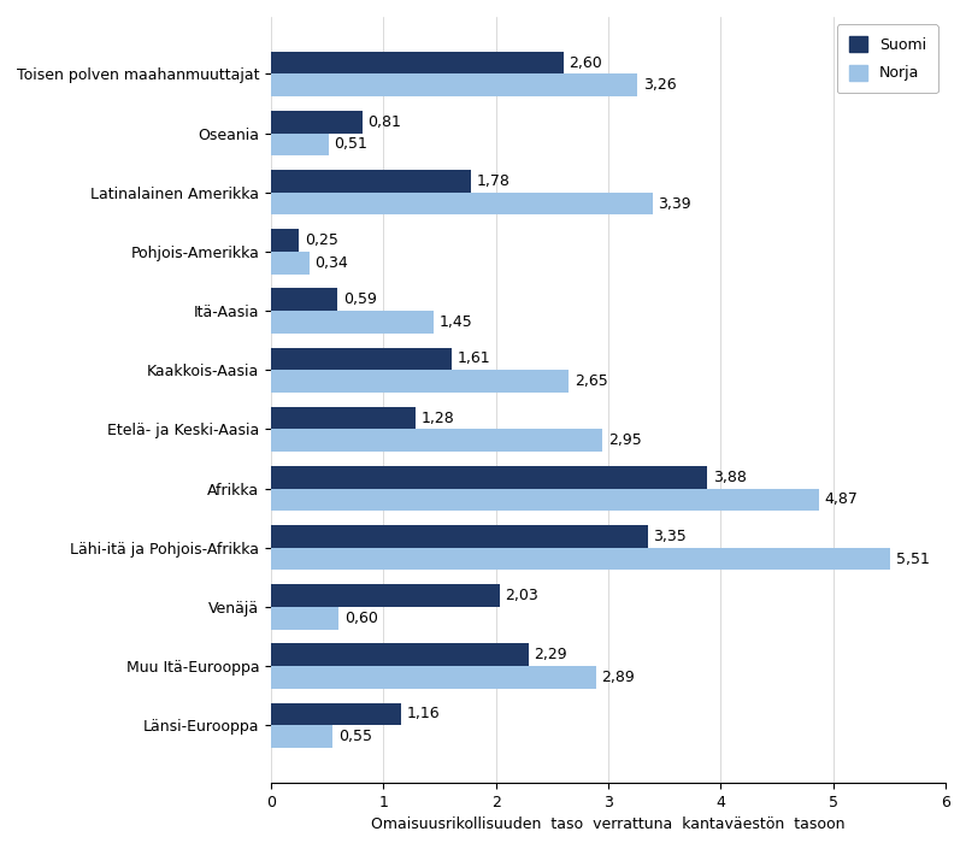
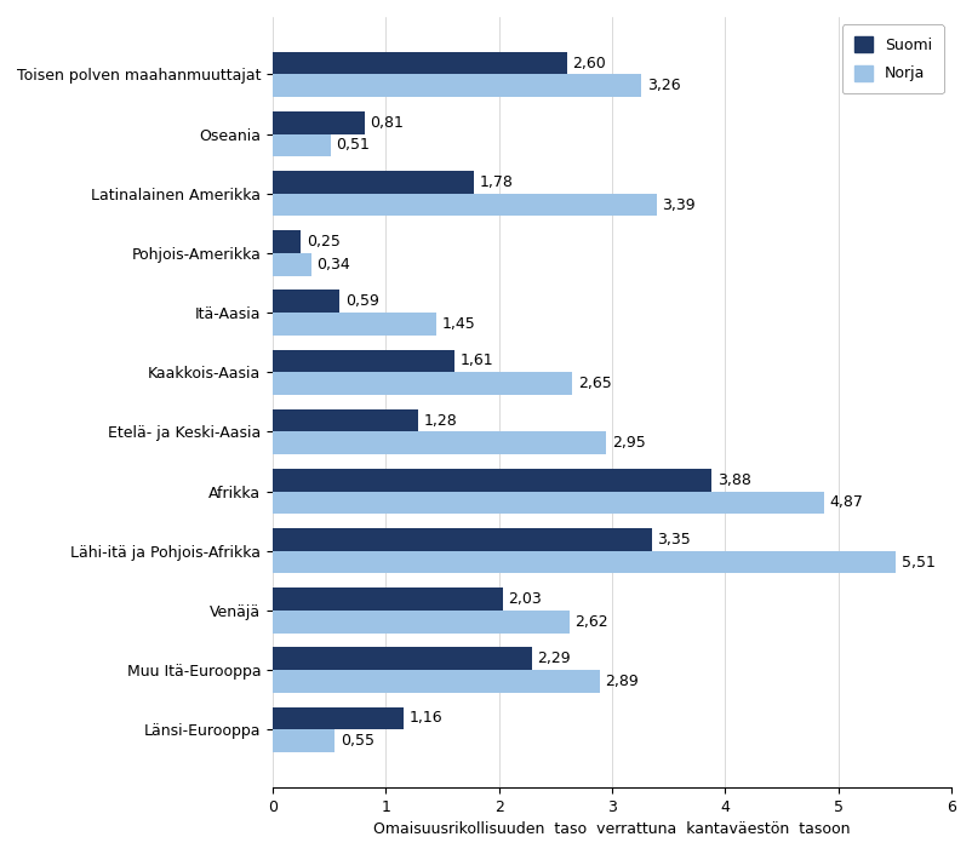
Norja/Venäjä: 0,60 -> 2,62
